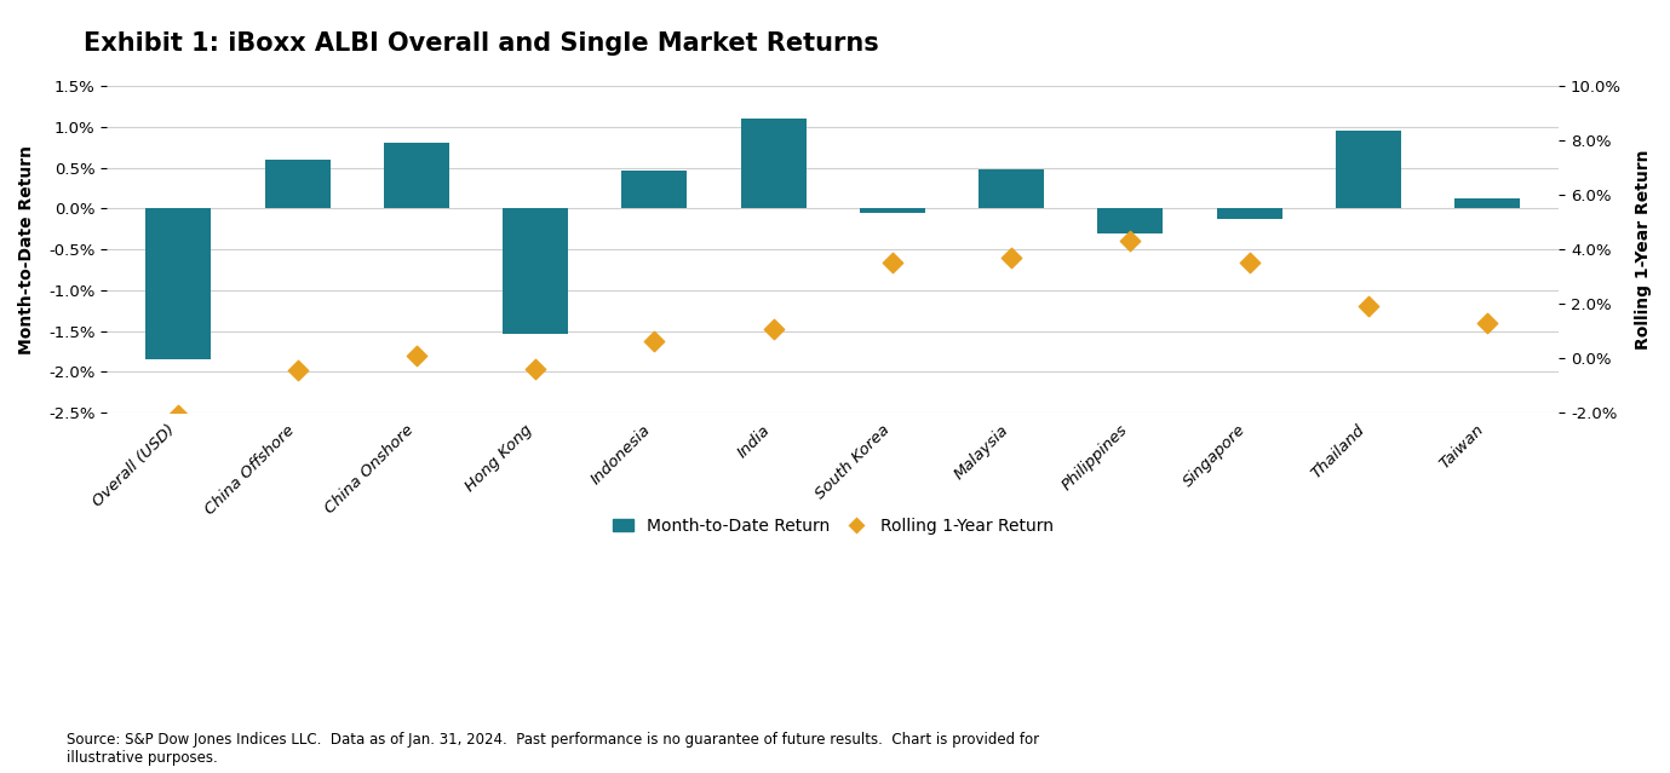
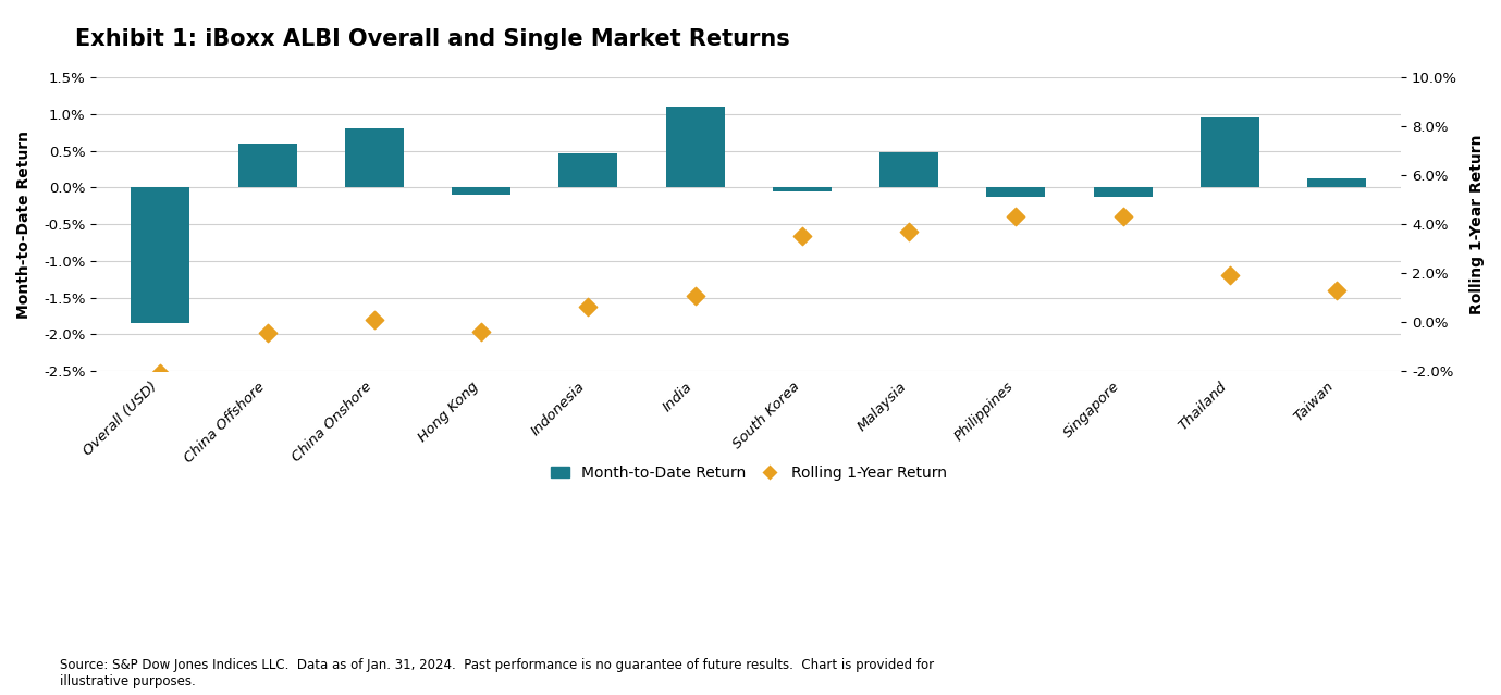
Month-to-Date Return/Hong Kong: -1.54% -> -0.10%
Month-to-Date Return/Philippines: -0.30% -> -0.13%
Rolling 1-Year Return/Singapore: 3.50% -> 4.30%
